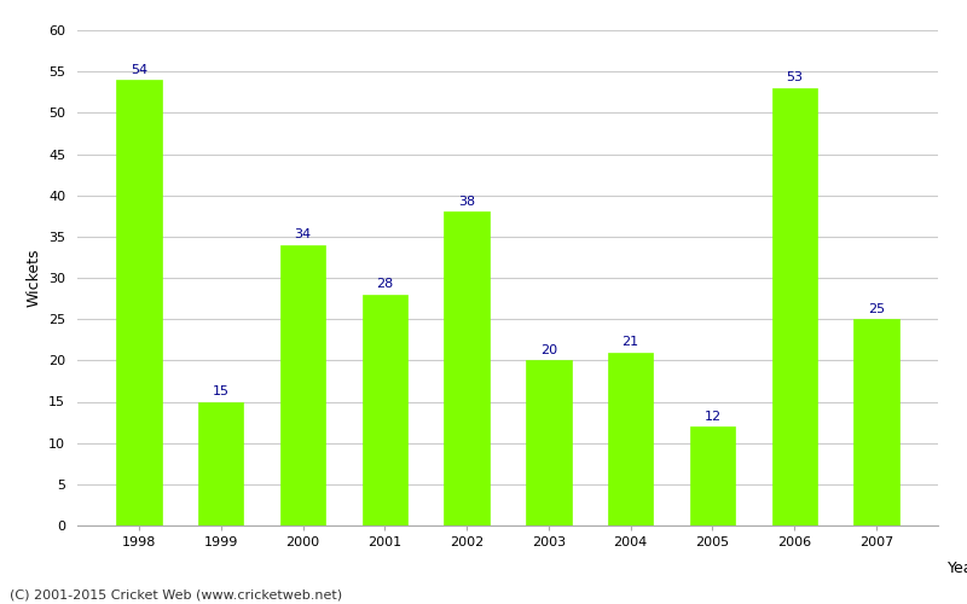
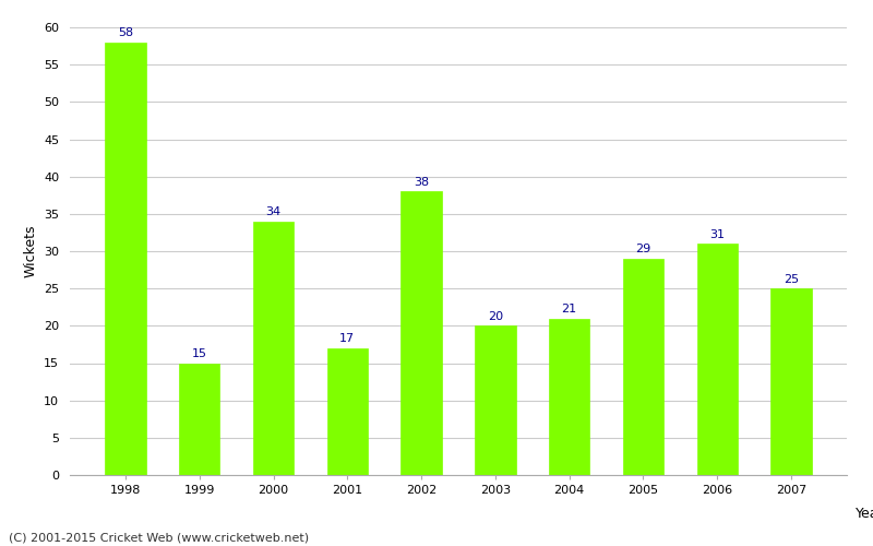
1998: 54 -> 58
2001: 28 -> 17
2005: 12 -> 29
2006: 53 -> 31
